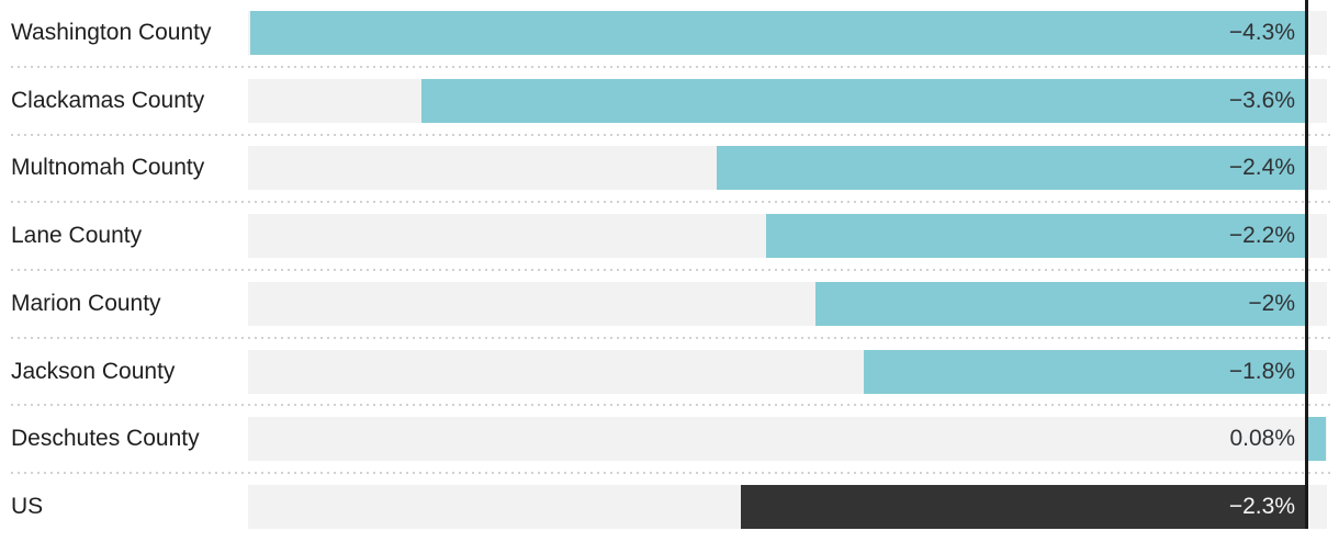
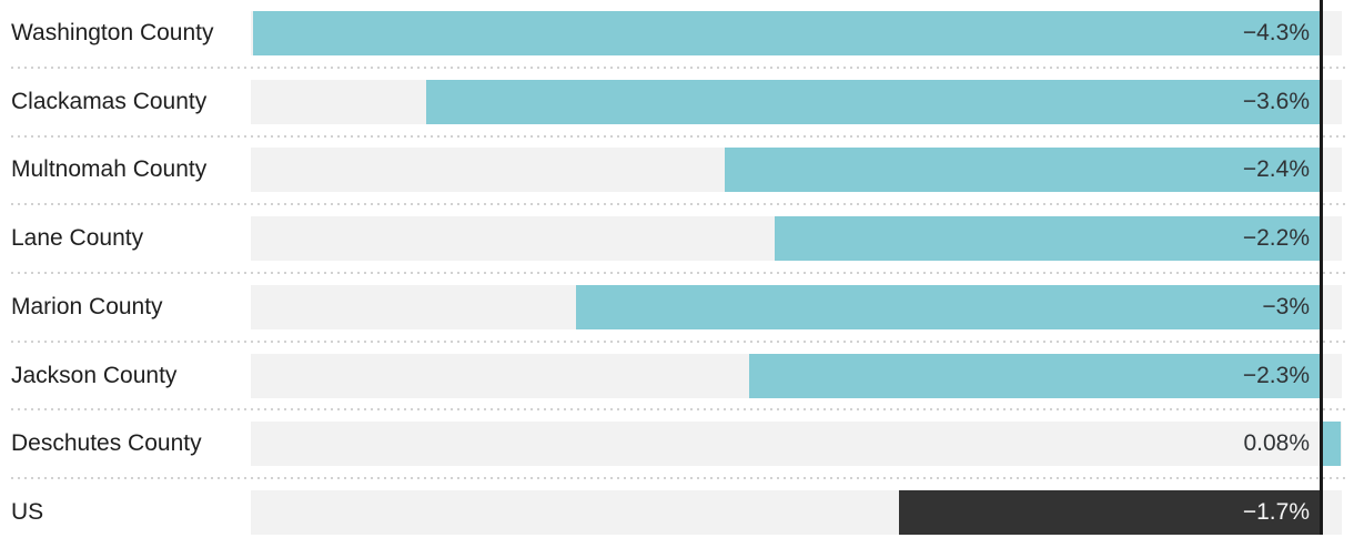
Marion County: −2% -> −3%
Jackson County: −1.8% -> −2.3%
US: −2.3% -> −1.7%
